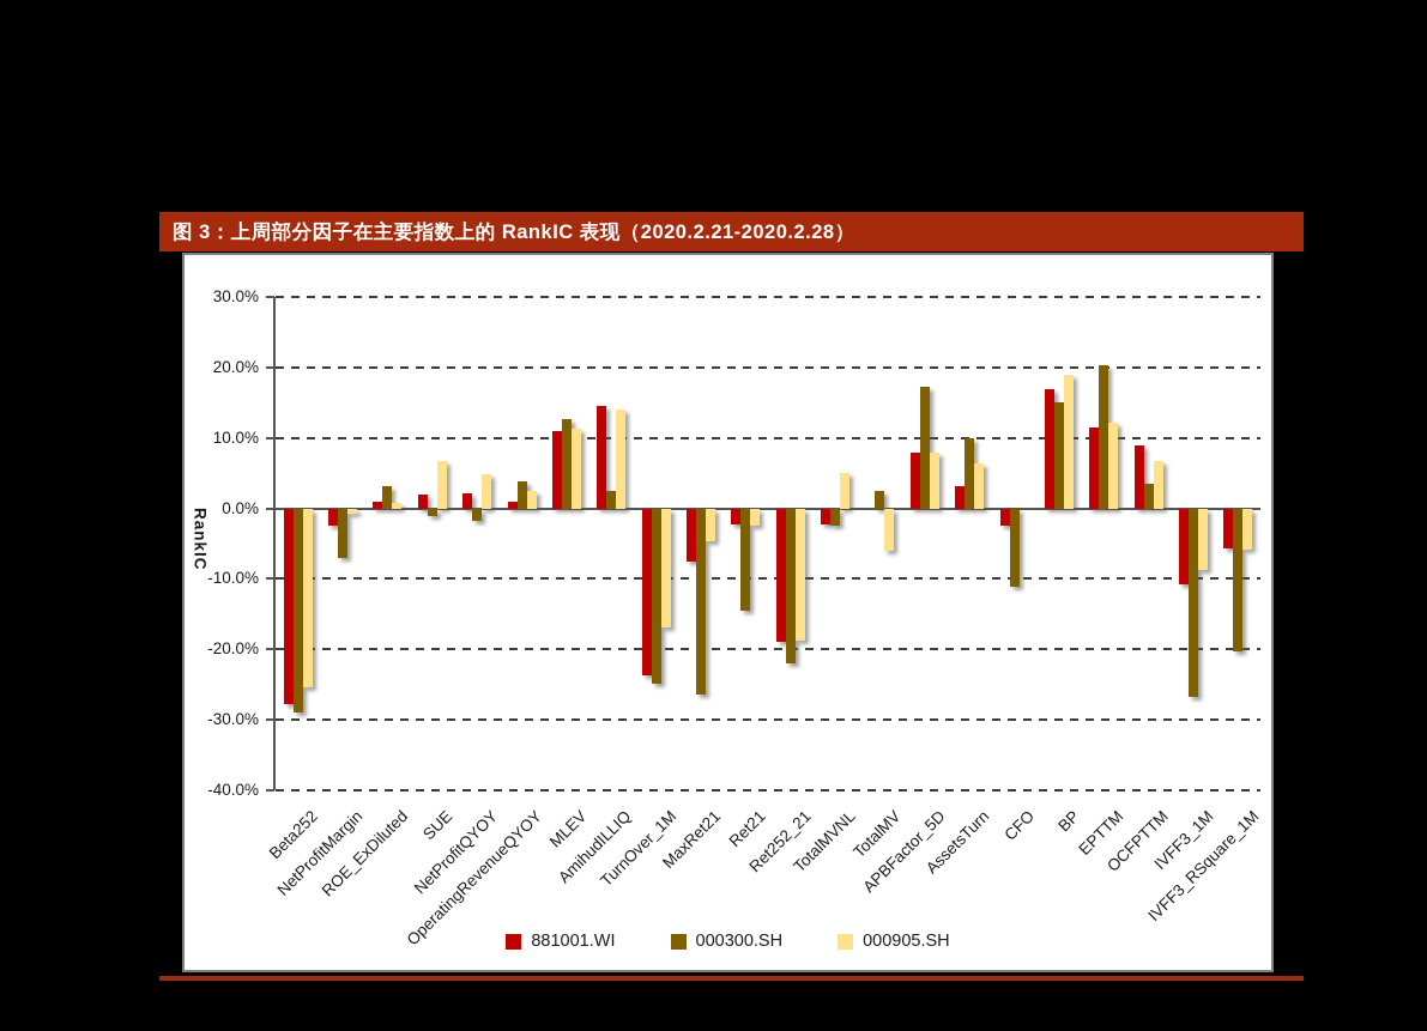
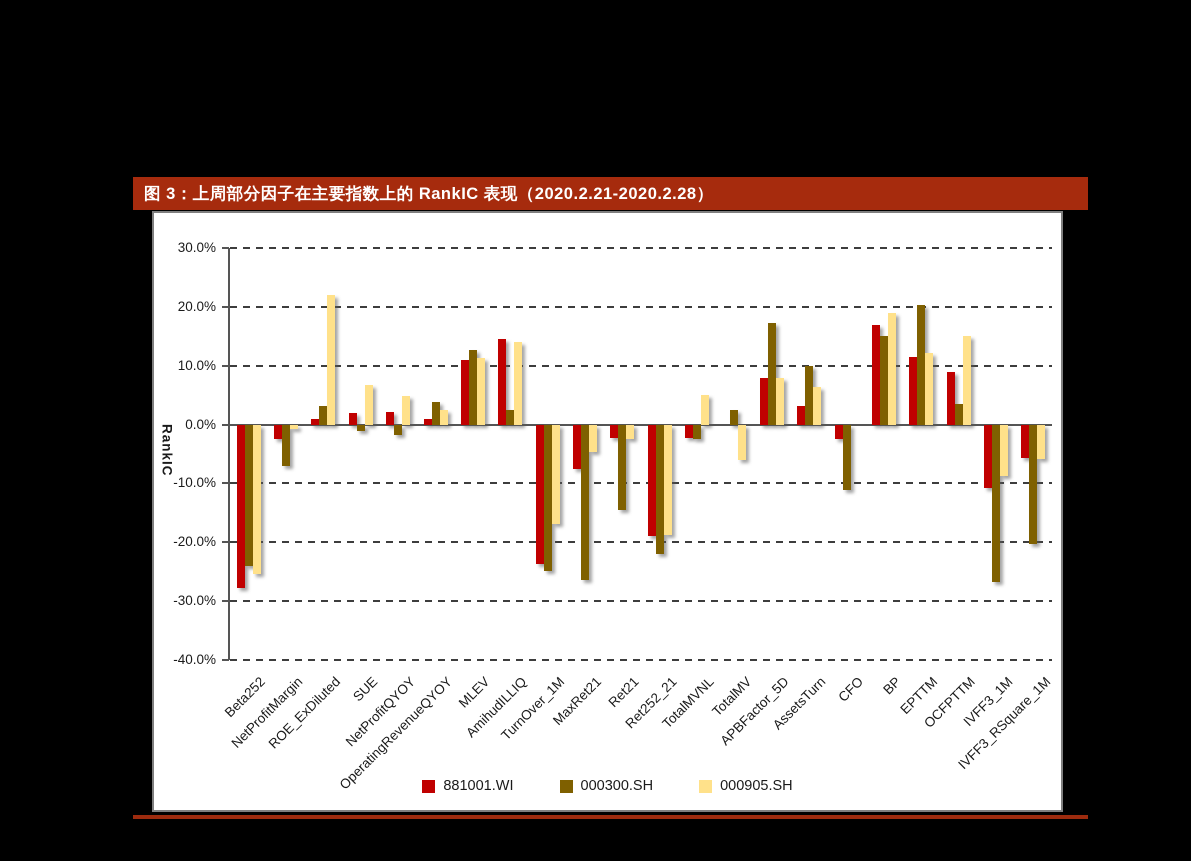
000300.SH/Beta252: -29% -> -24%
000905.SH/ROE_ExDiluted: 1% -> 22%
000905.SH/OCFPTTM: 7% -> 15%
